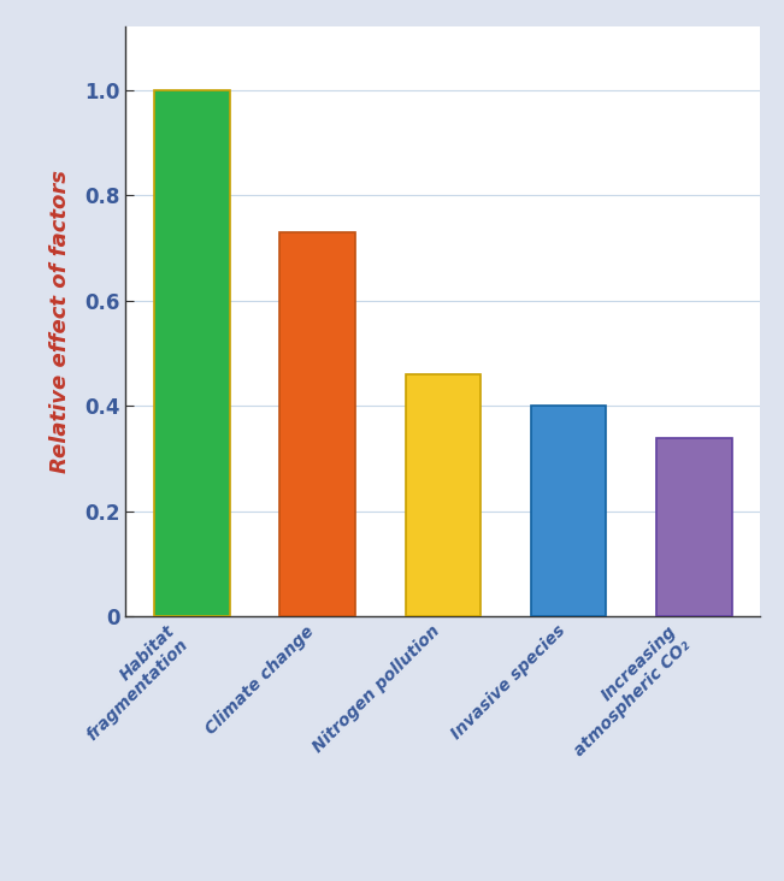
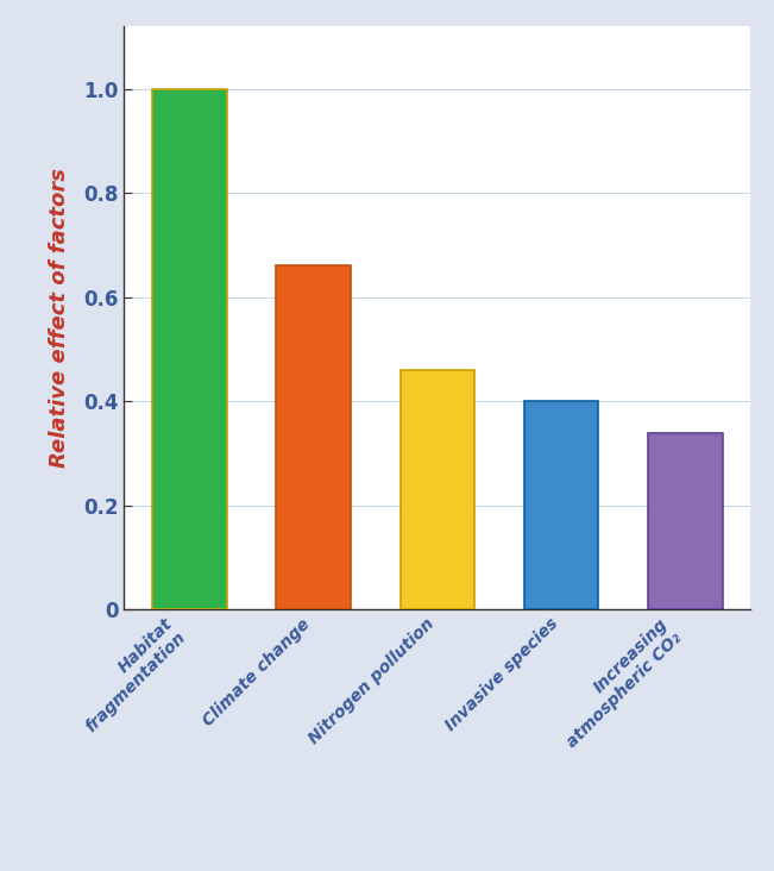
Climate change: 0.73 -> 0.66
